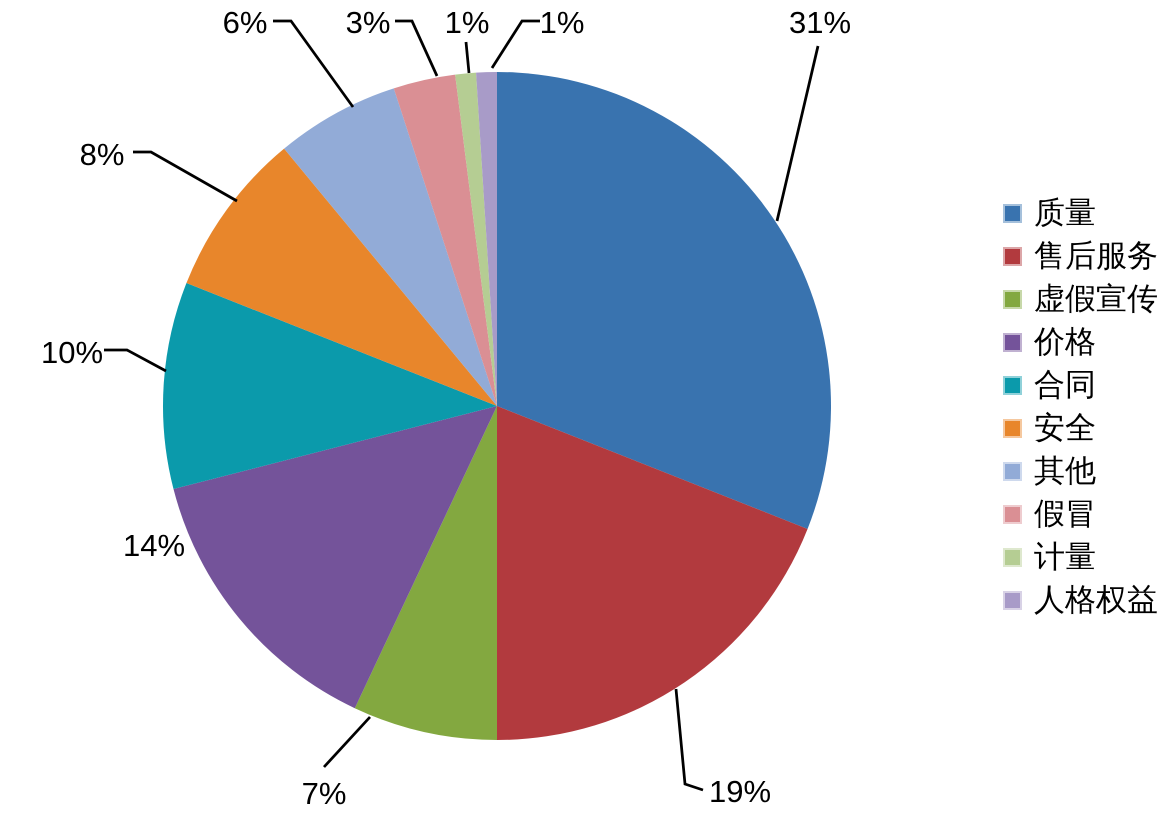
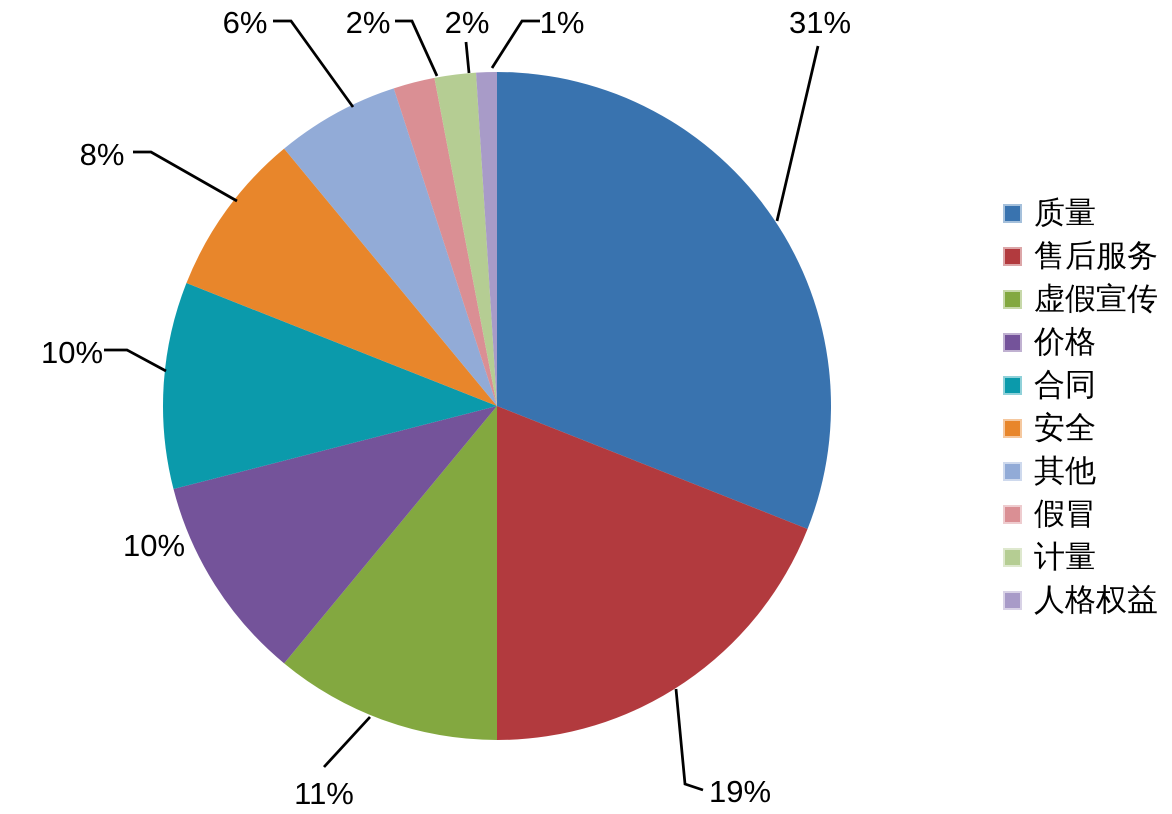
虚假宣传: 7% -> 11%
价格: 14% -> 10%
假冒: 3% -> 2%
计量: 1% -> 2%
